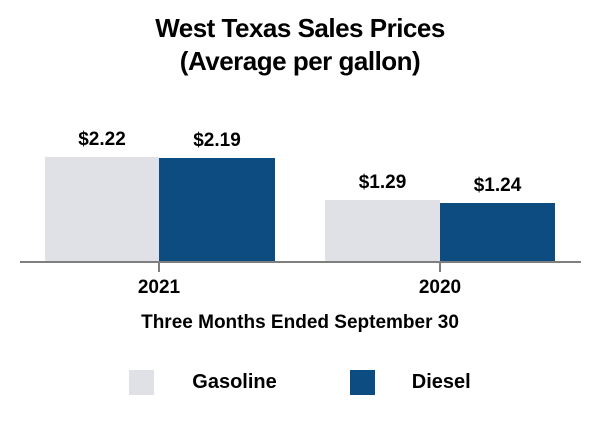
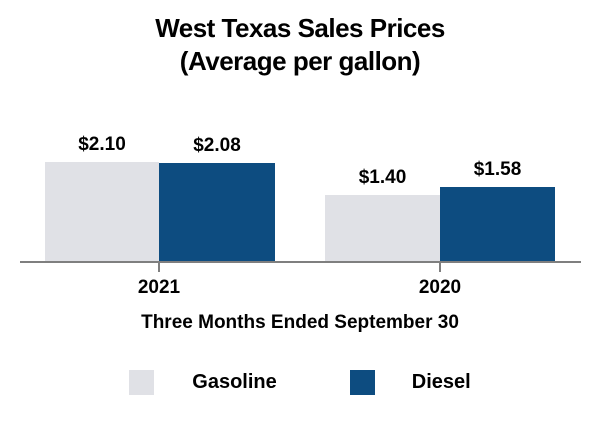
Gasoline/2021: $2.22 -> $2.10
Diesel/2021: $2.19 -> $2.08
Gasoline/2020: $1.29 -> $1.40
Diesel/2020: $1.24 -> $1.58
